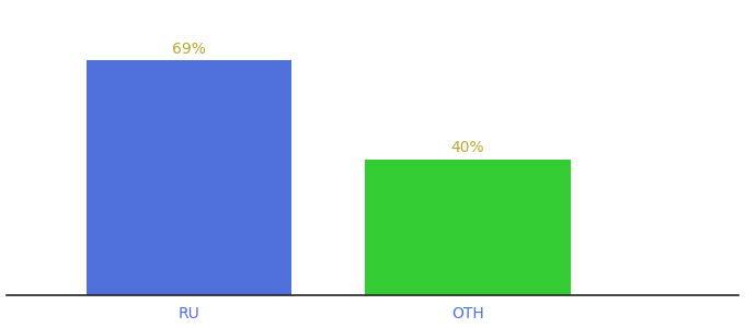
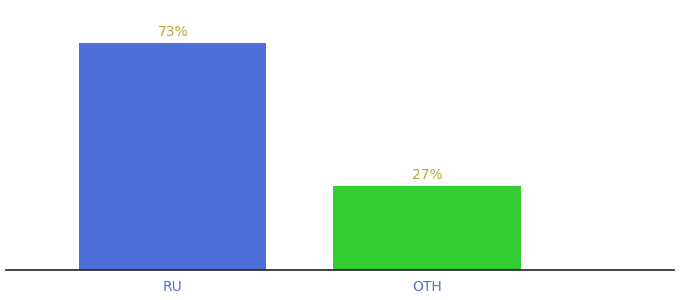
RU: 69% -> 73%
OTH: 40% -> 27%
